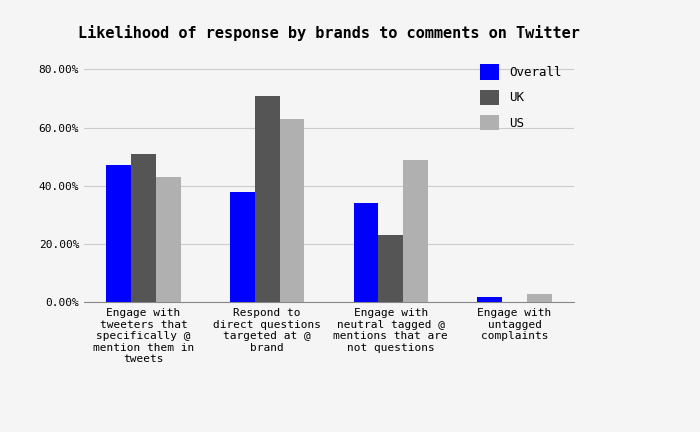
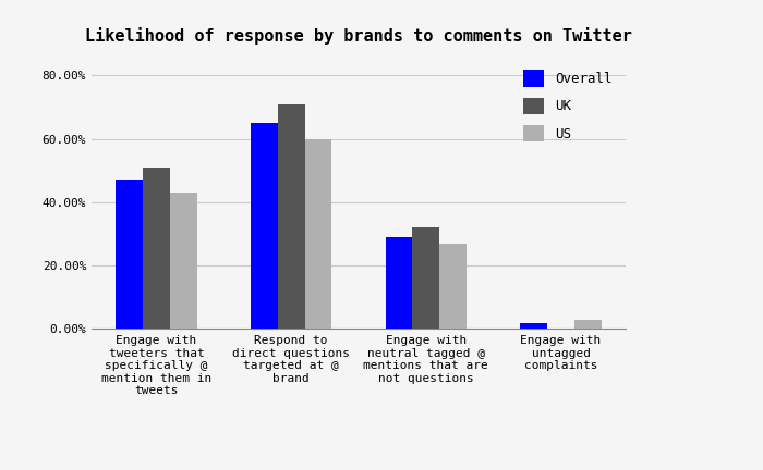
Overall/Respond to direct questions targeted at @ brand: 38% -> 65%
US/Respond to direct questions targeted at @ brand: 63% -> 60%
Overall/Engage with neutral tagged @ mentions that are not questions: 34% -> 29%
UK/Engage with neutral tagged @ mentions that are not questions: 23% -> 32%
US/Engage with neutral tagged @ mentions that are not questions: 49% -> 27%
